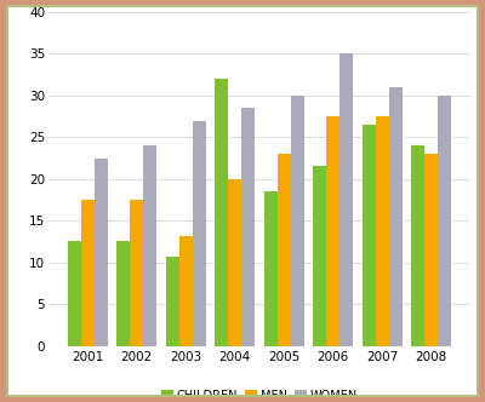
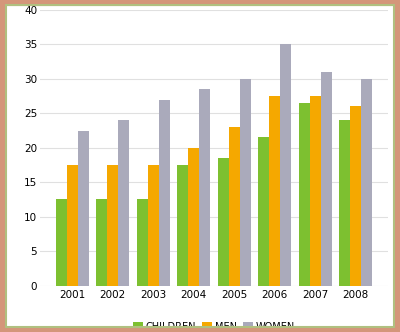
CHILDREN/2003: 10.6 -> 12.5
MEN/2003: 13.2 -> 17.5
CHILDREN/2004: 32.0 -> 17.5
MEN/2008: 23.0 -> 26.0
